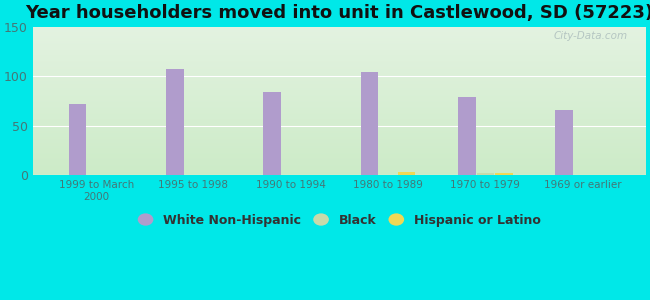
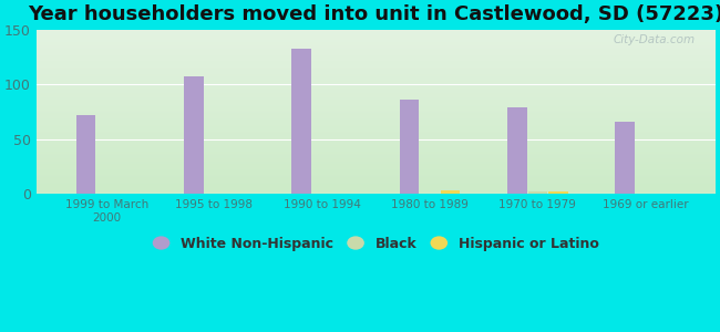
White Non-Hispanic/1990 to 1994: 84 -> 132
White Non-Hispanic/1980 to 1989: 104 -> 86
